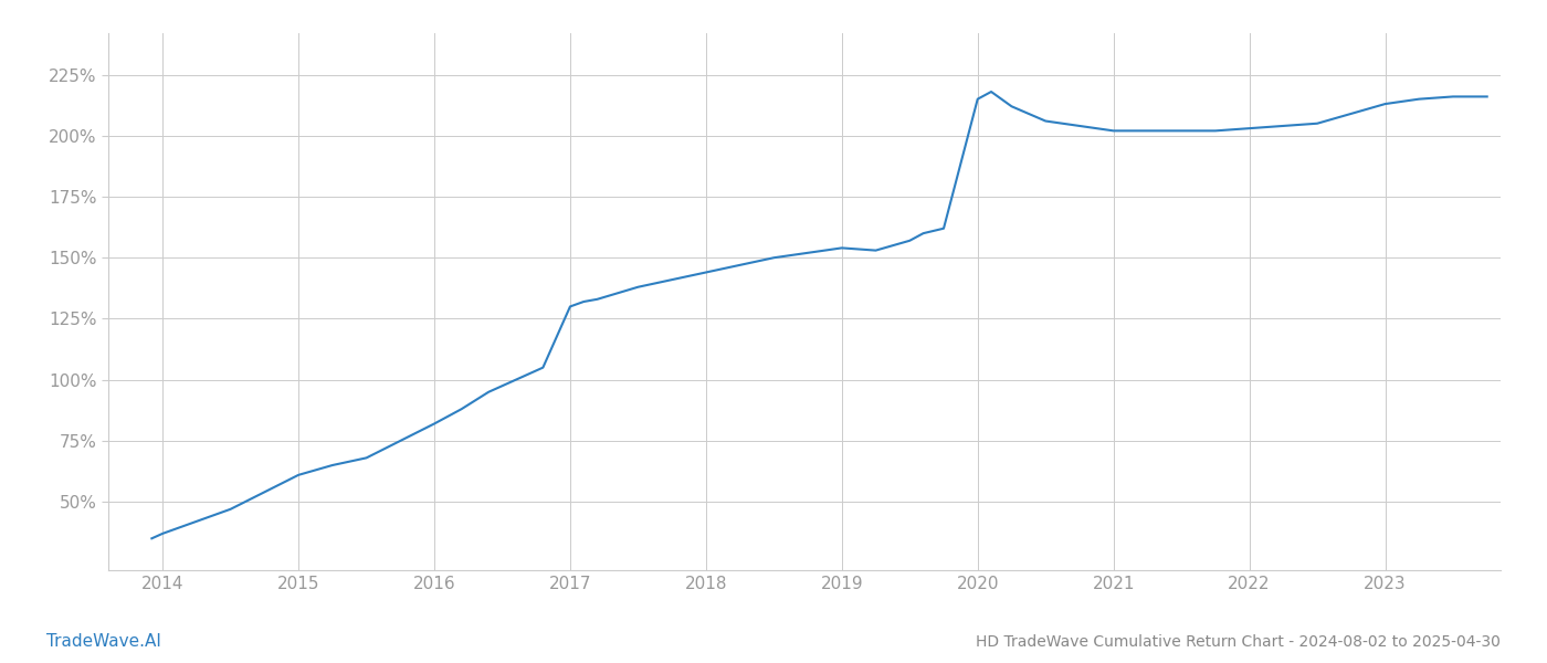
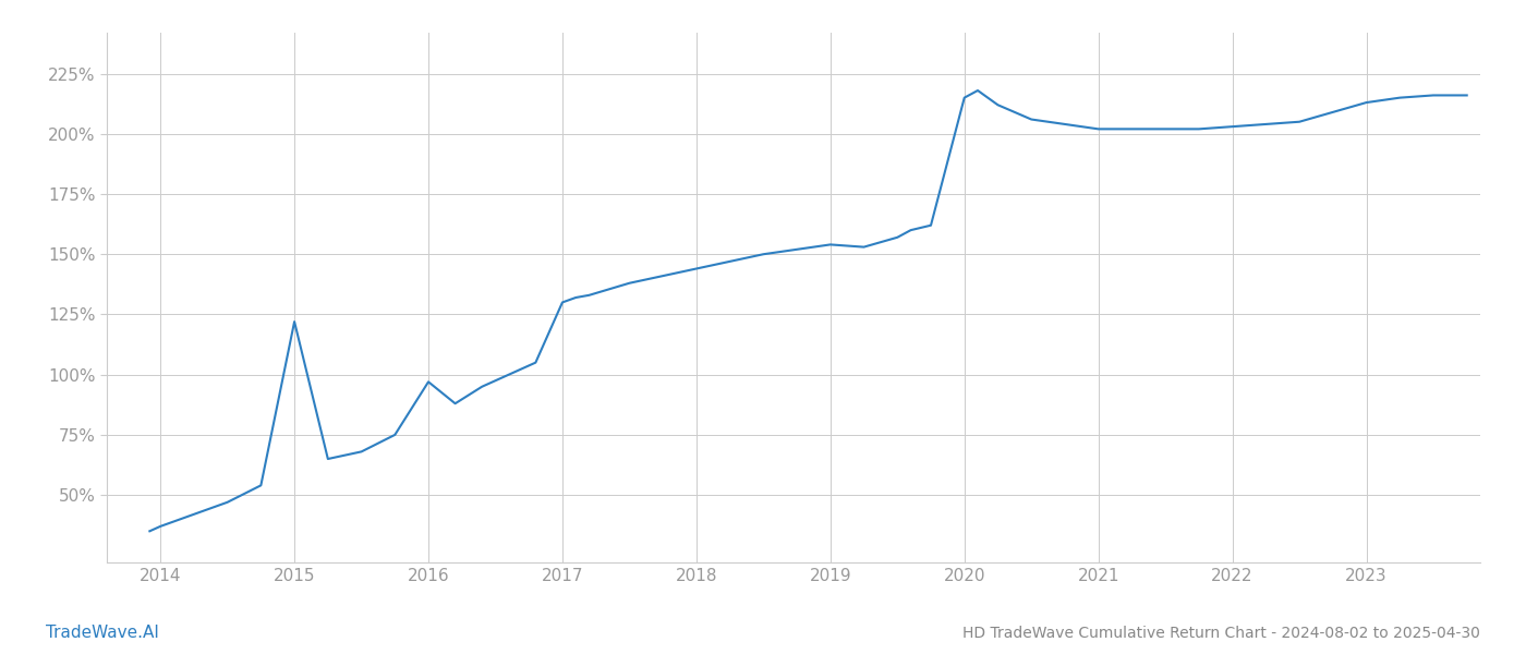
2015: 61% -> 122%
2016: 82% -> 97%
